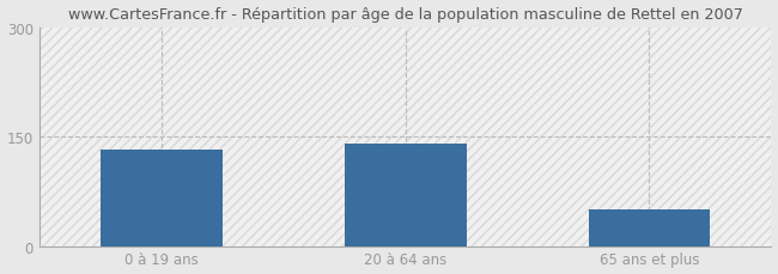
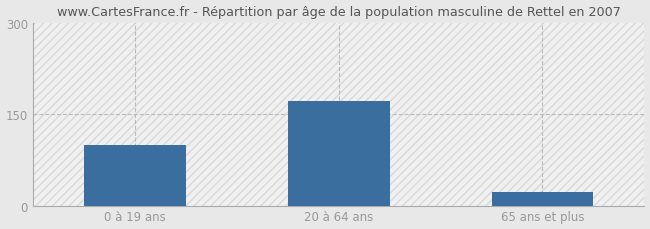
0 à 19 ans: 132 -> 100
20 à 64 ans: 140 -> 172
65 ans et plus: 50 -> 22
